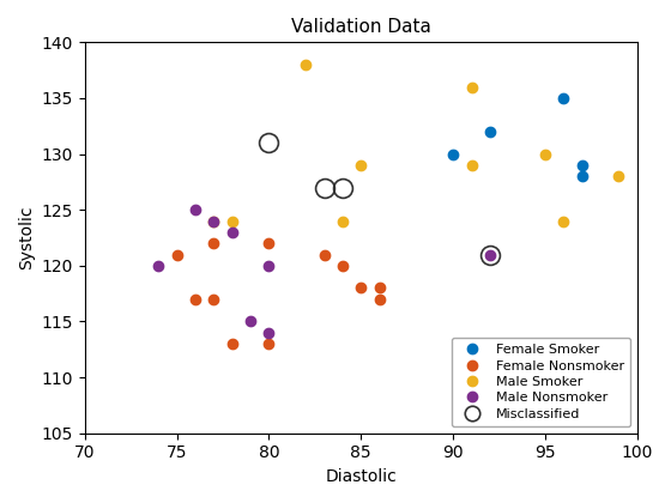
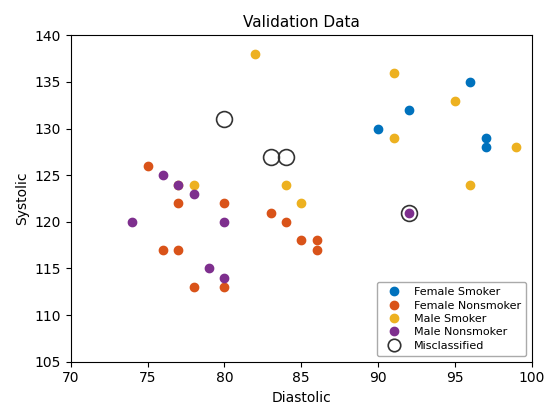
Female Nonsmoker/75: 121 -> 126
Male Smoker/85: 129 -> 122
Male Smoker/95: 130 -> 133
